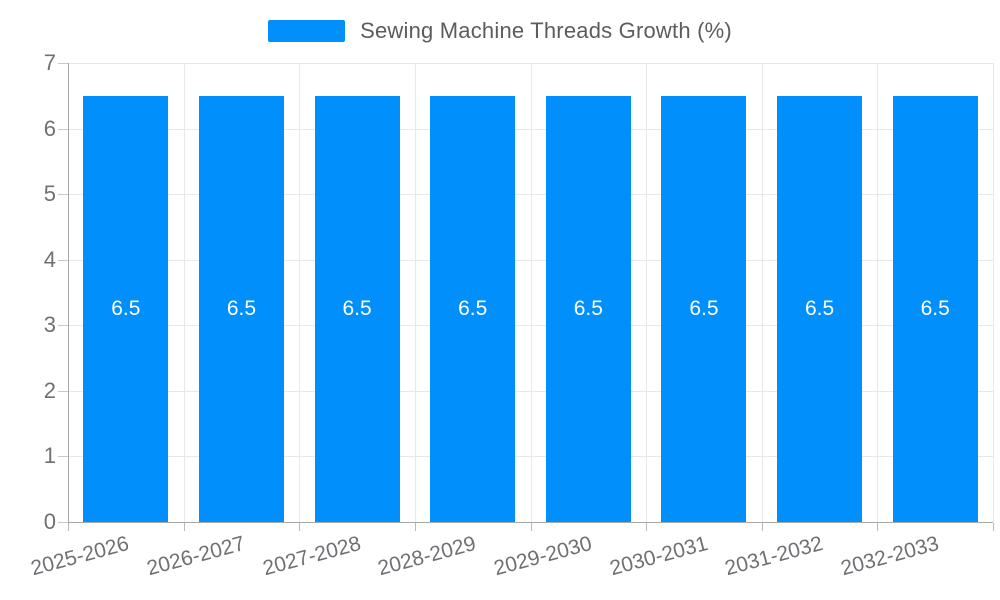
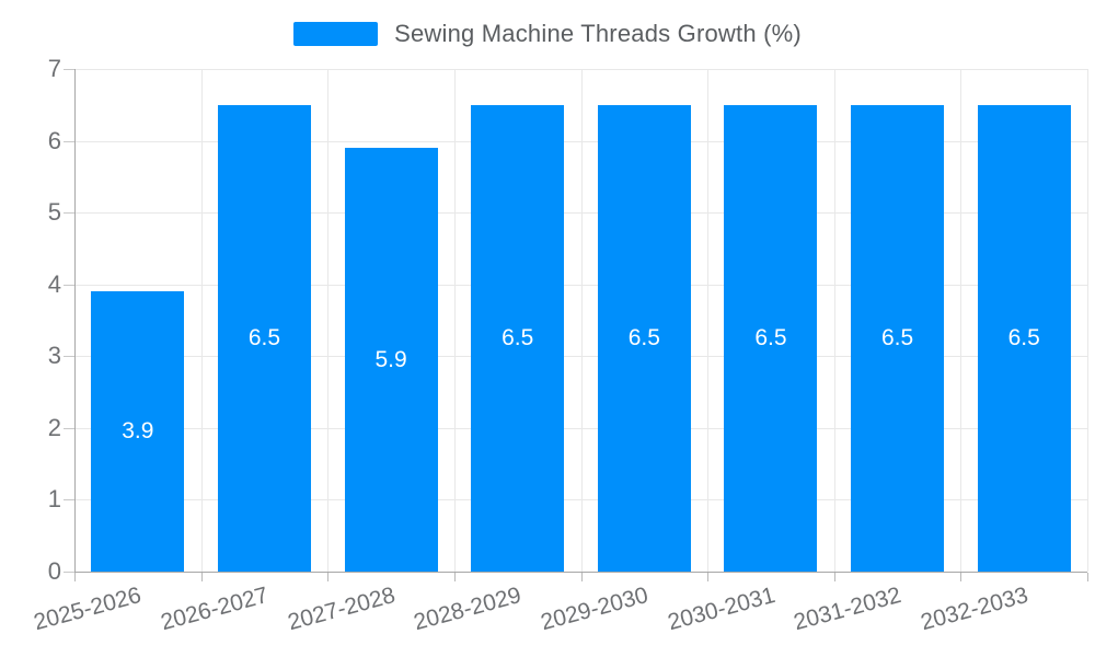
2025-2026: 6.5 -> 3.9
2027-2028: 6.5 -> 5.9
